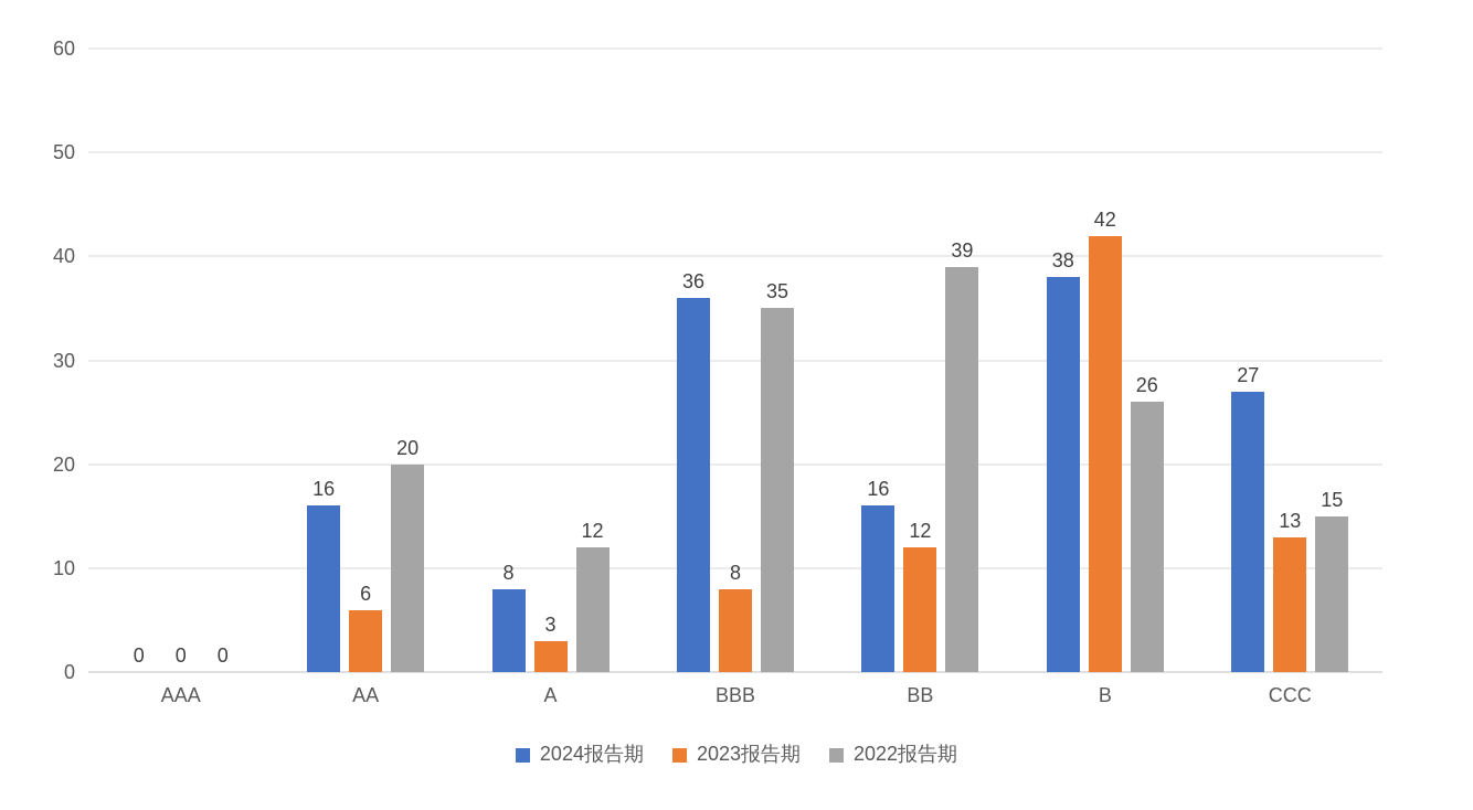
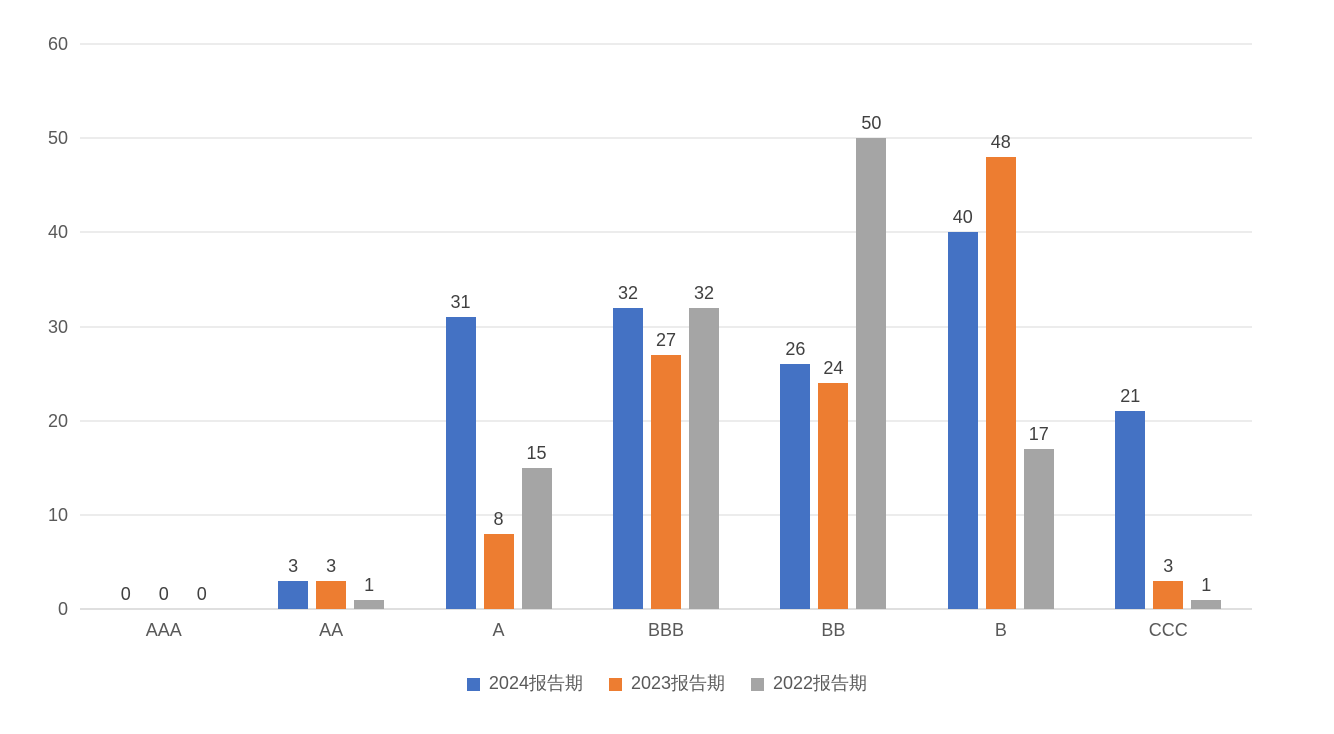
2024报告期/AA: 16 -> 3
2023报告期/AA: 6 -> 3
2022报告期/AA: 20 -> 1
2024报告期/A: 8 -> 31
2023报告期/A: 3 -> 8
2022报告期/A: 12 -> 15
2024报告期/BBB: 36 -> 32
2023报告期/BBB: 8 -> 27
2022报告期/BBB: 35 -> 32
2024报告期/BB: 16 -> 26
2023报告期/BB: 12 -> 24
2022报告期/BB: 39 -> 50
2024报告期/B: 38 -> 40
2023报告期/B: 42 -> 48
2022报告期/B: 26 -> 17
2024报告期/CCC: 27 -> 21
2023报告期/CCC: 13 -> 3
2022报告期/CCC: 15 -> 1
